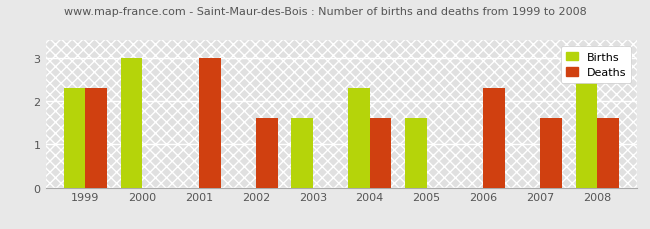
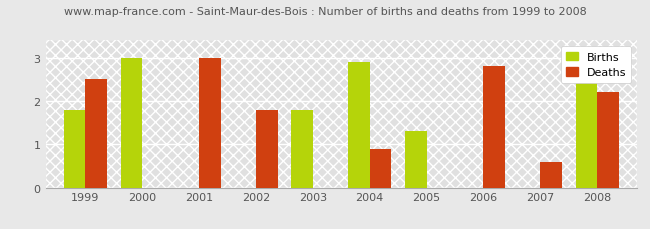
Births/1999: 2.3 -> 1.8
Deaths/1999: 2.3 -> 2.5
Deaths/2002: 1.6 -> 1.8
Births/2003: 1.6 -> 1.8
Births/2004: 2.3 -> 2.9
Deaths/2004: 1.6 -> 0.9
Births/2005: 1.6 -> 1.3
Deaths/2006: 2.3 -> 2.8
Deaths/2007: 1.6 -> 0.6
Deaths/2008: 1.6 -> 2.2
